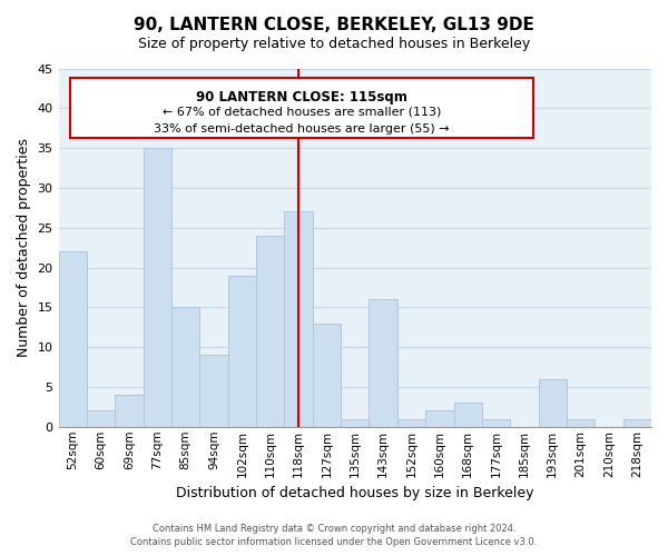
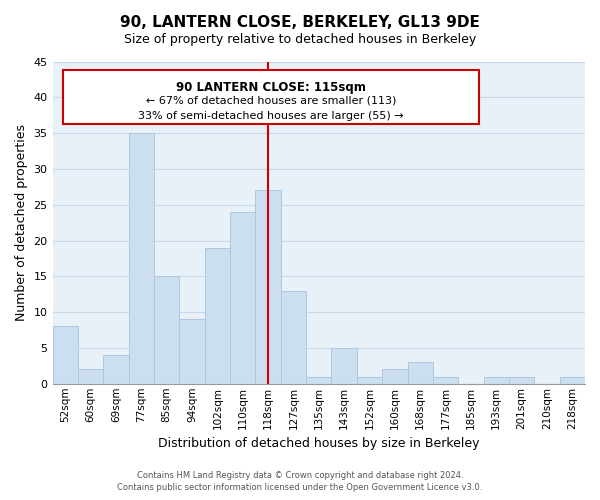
52sqm: 22 -> 8
143sqm: 16 -> 5
193sqm: 6 -> 1
